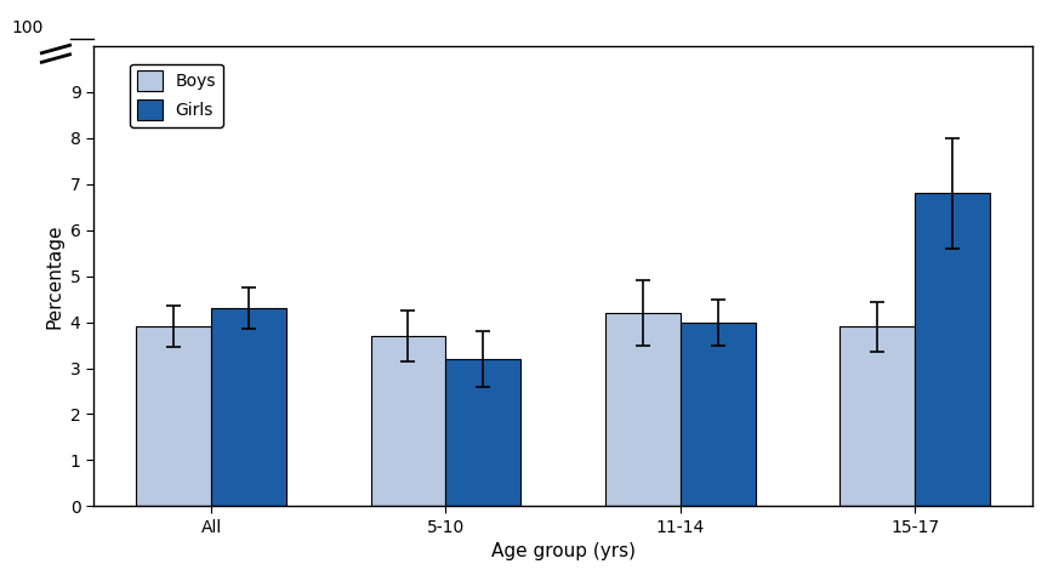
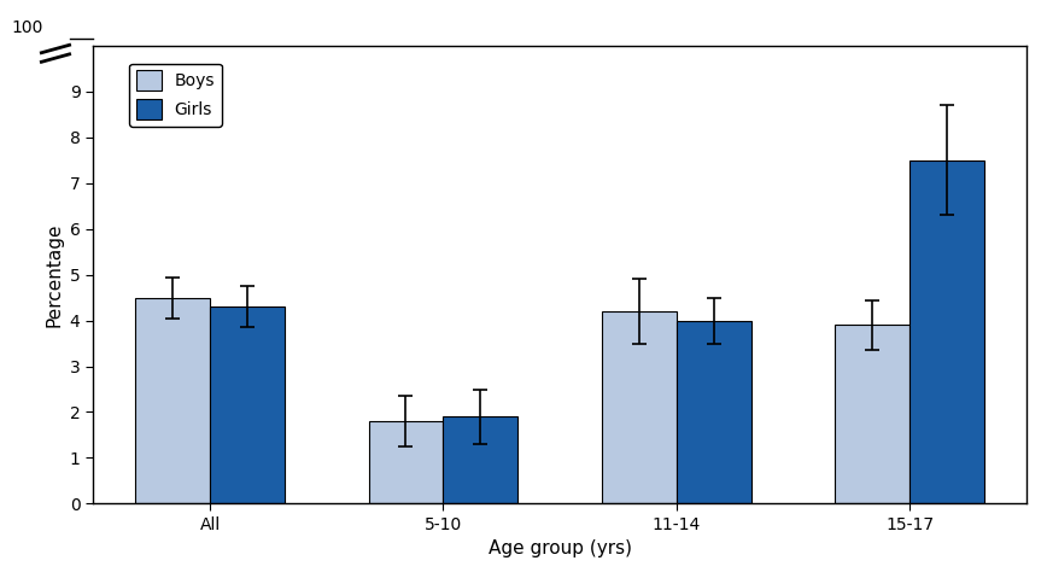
Boys/All: 3.9 -> 4.5
Boys/5-10: 3.7 -> 1.8
Girls/5-10: 3.2 -> 1.9
Girls/15-17: 6.8 -> 7.5
